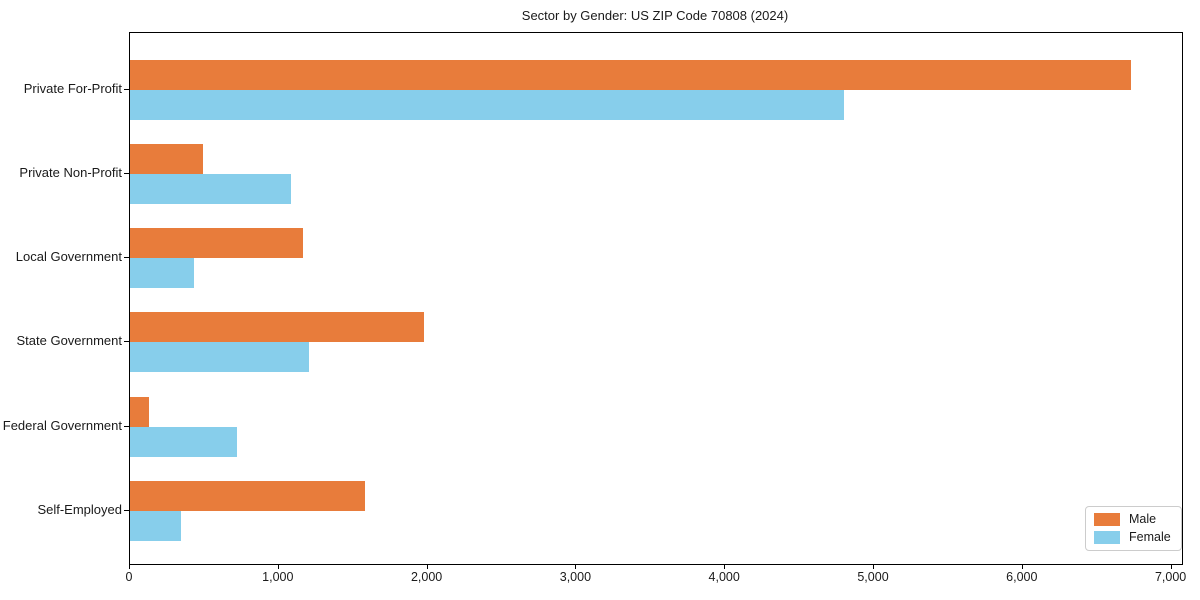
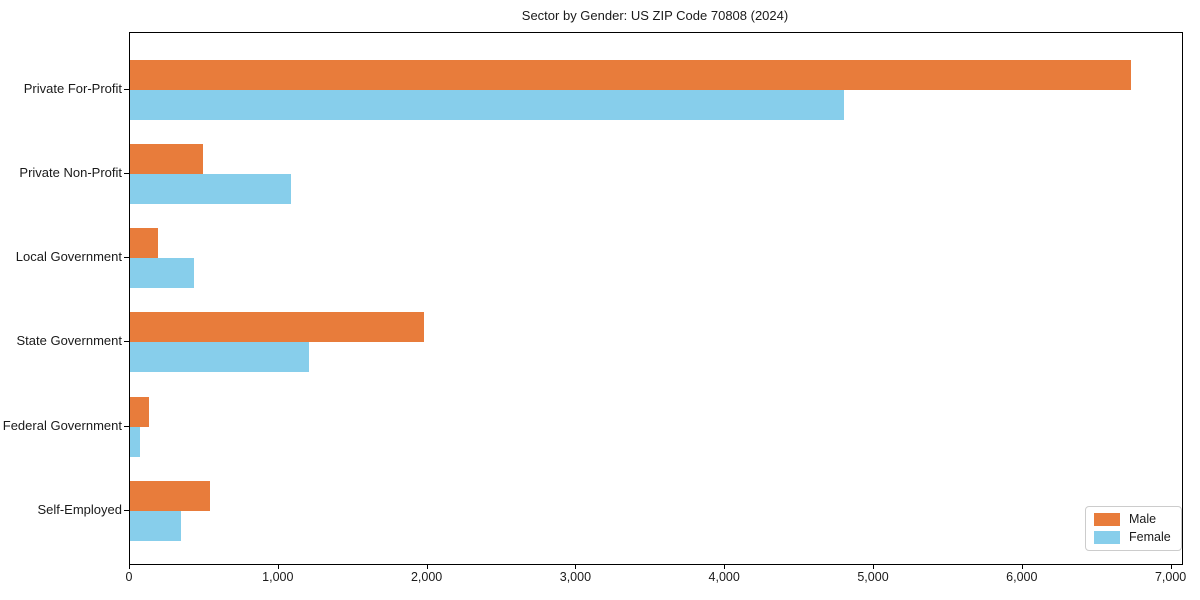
Male/Local Government: 1160 -> 180
Female/Federal Government: 720 -> 70
Male/Self-Employed: 1580 -> 540
